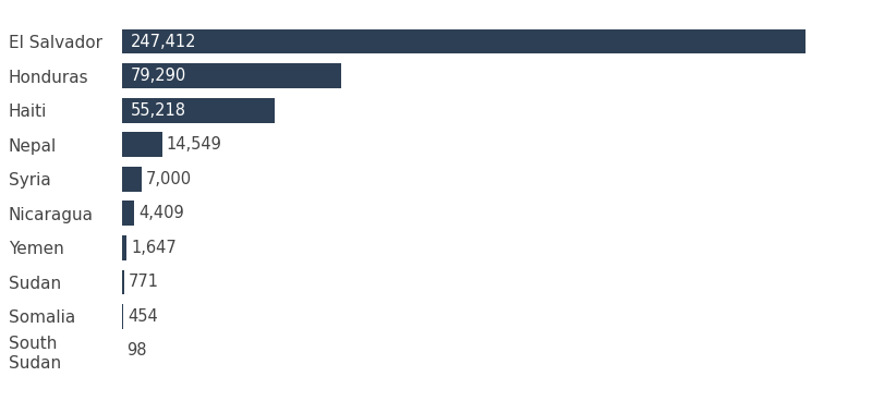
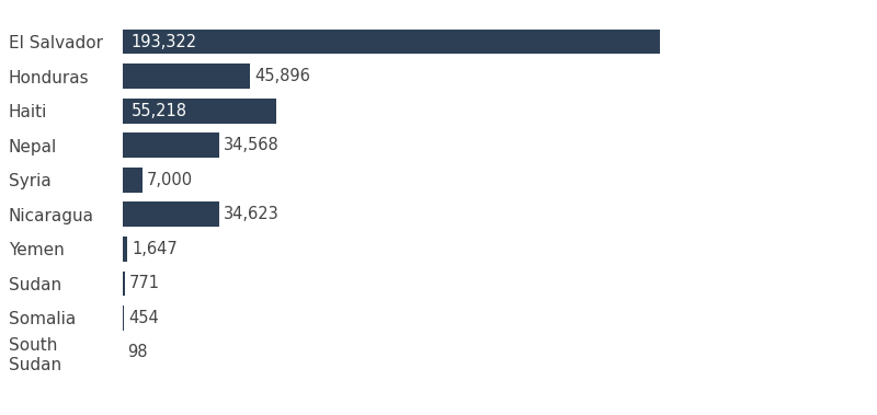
El Salvador: 247,412 -> 193,322
Honduras: 79,290 -> 45,896
Nepal: 14,549 -> 34,568
Nicaragua: 4,409 -> 34,623
